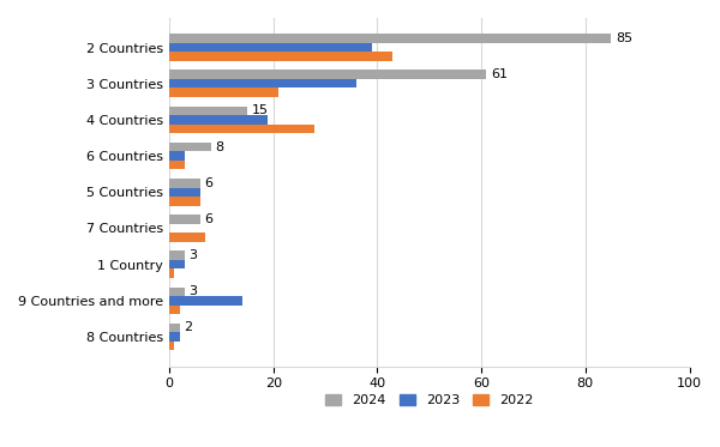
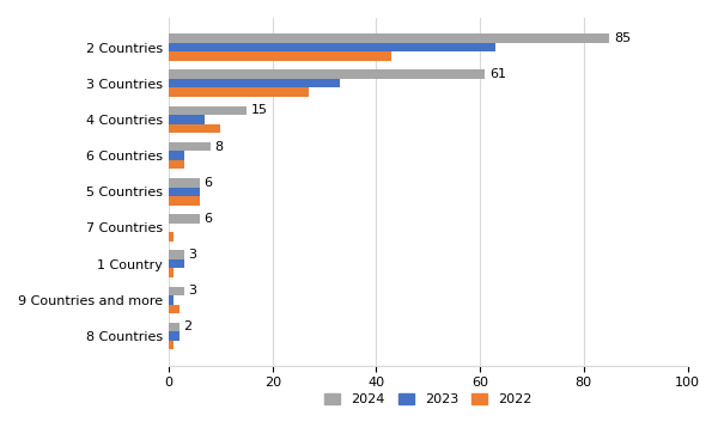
2023/2 Countries: 39 -> 63
2023/3 Countries: 36 -> 33
2022/3 Countries: 21 -> 27
2023/4 Countries: 19 -> 7
2022/4 Countries: 28 -> 10
2022/7 Countries: 7 -> 1
2023/9 Countries and more: 14 -> 1
